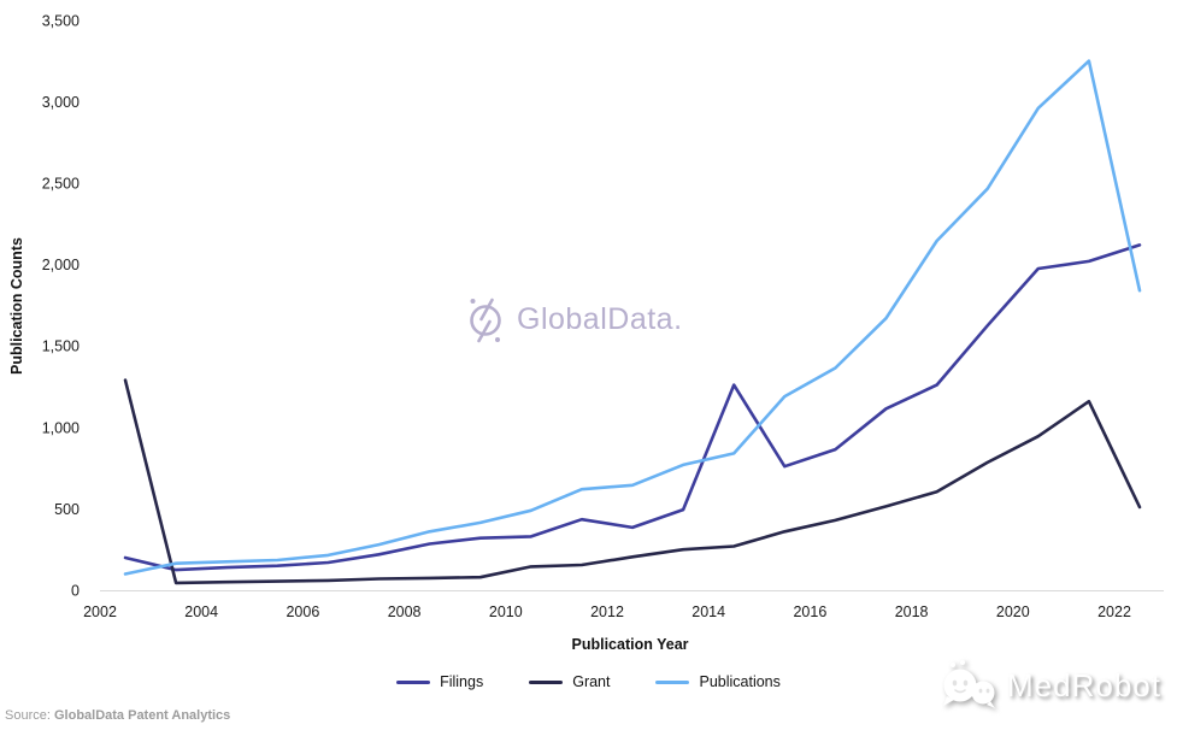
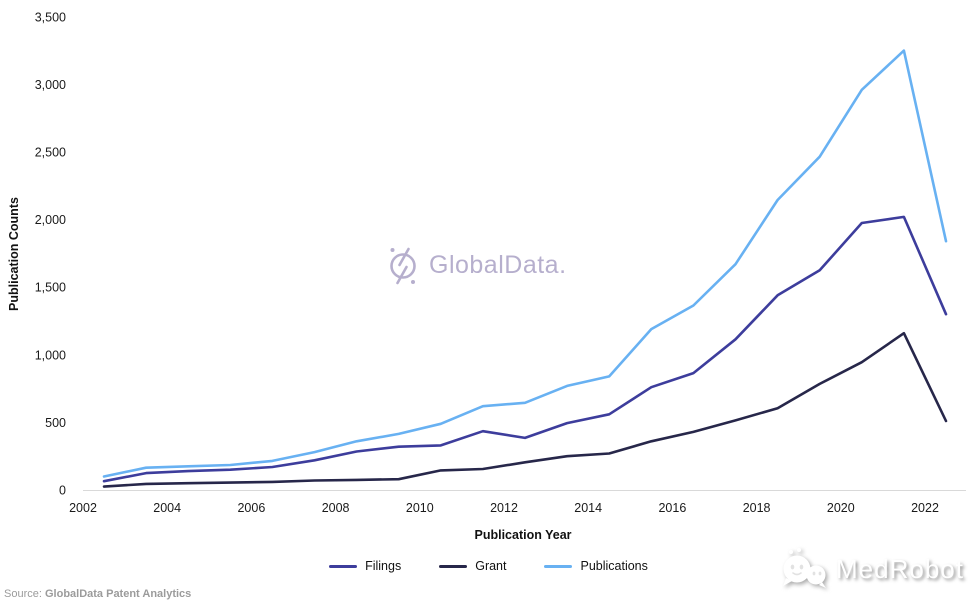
Filings/2002: 200 -> 60
Grant/2002: 1290 -> 20
Filings/2014: 1260 -> 560
Filings/2018: 1260 -> 1440
Filings/2022: 2120 -> 1300
